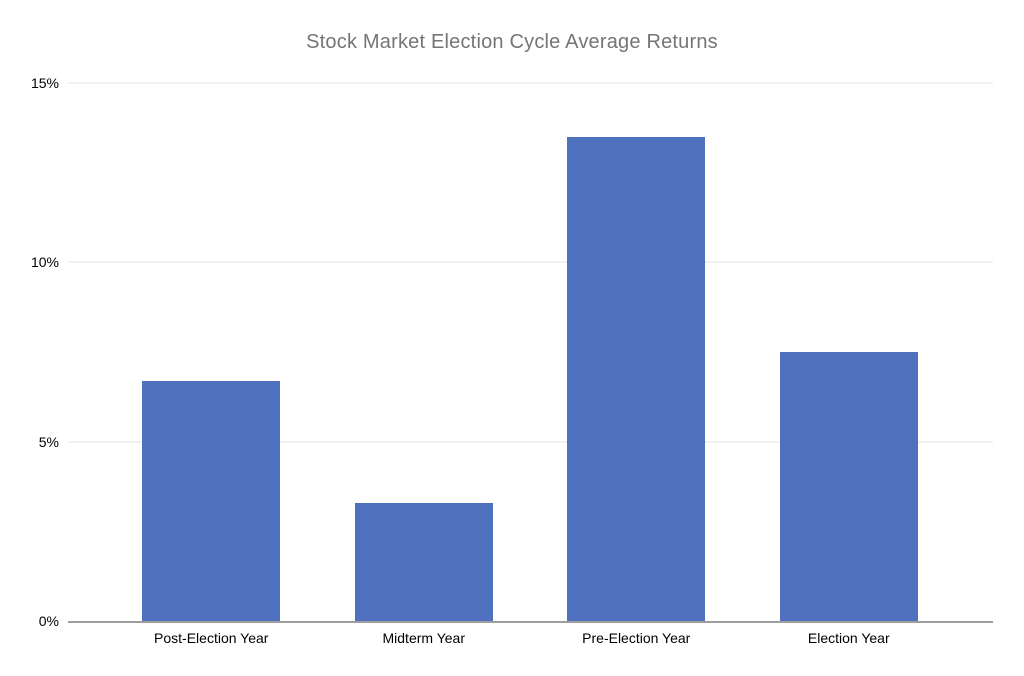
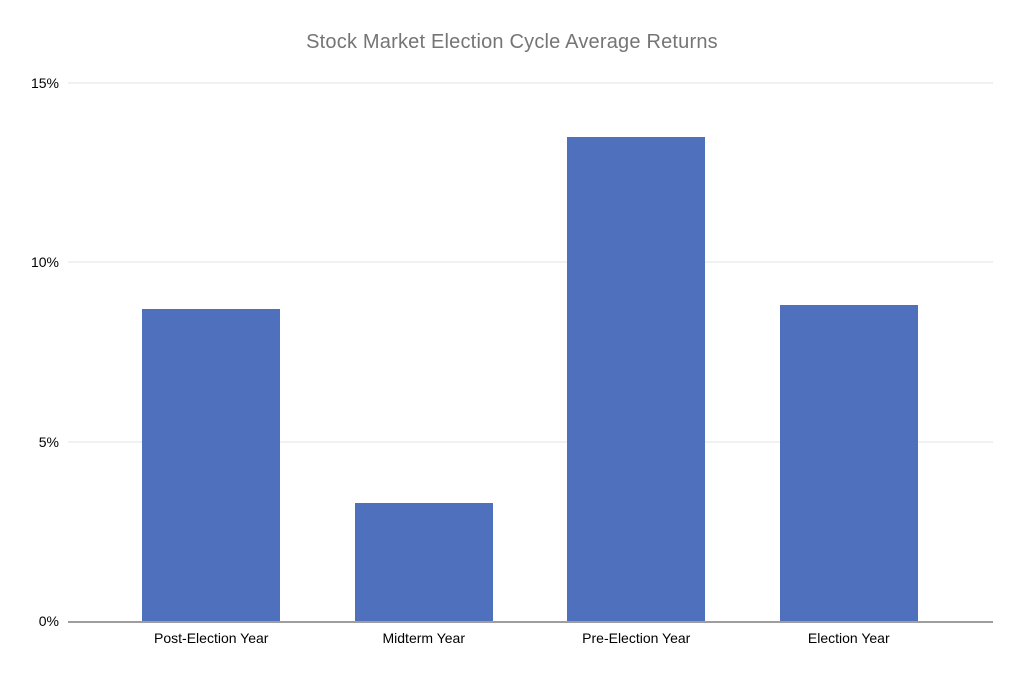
Post-Election Year: 6.7% -> 8.7%
Election Year: 7.5% -> 8.8%
